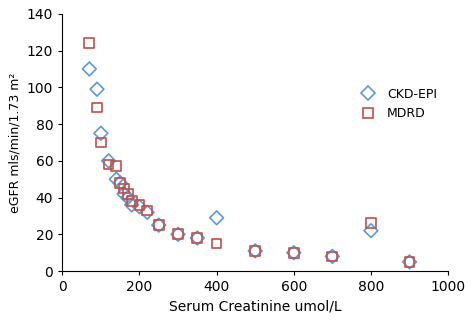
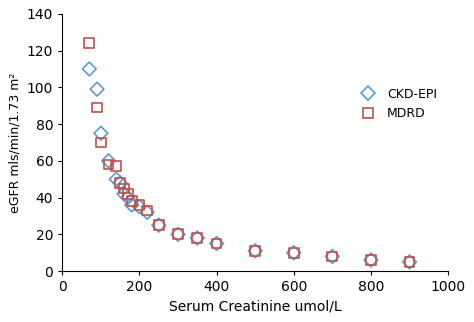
CKD-EPI/400: 29 -> 15
CKD-EPI/800: 22 -> 6
MDRD/800: 26 -> 6
